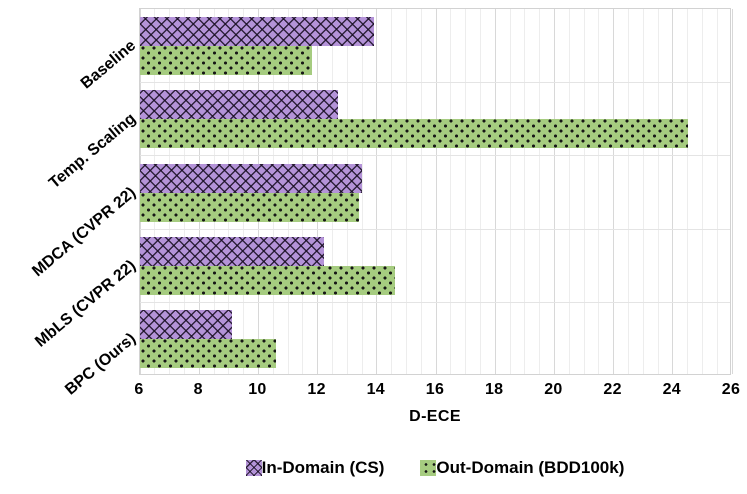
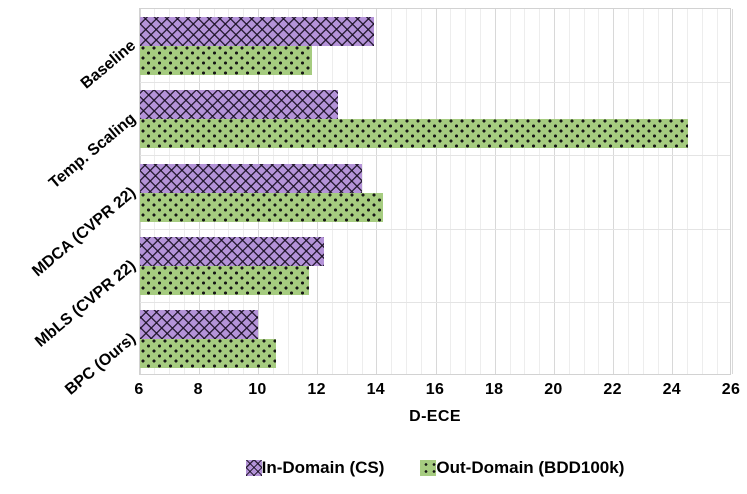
Out-Domain (BDD100k)/MDCA (CVPR 22): 13.4 -> 14.2
Out-Domain (BDD100k)/MbLS (CVPR 22): 14.6 -> 11.7
In-Domain (CS)/BPC (Ours): 9.1 -> 10.0
